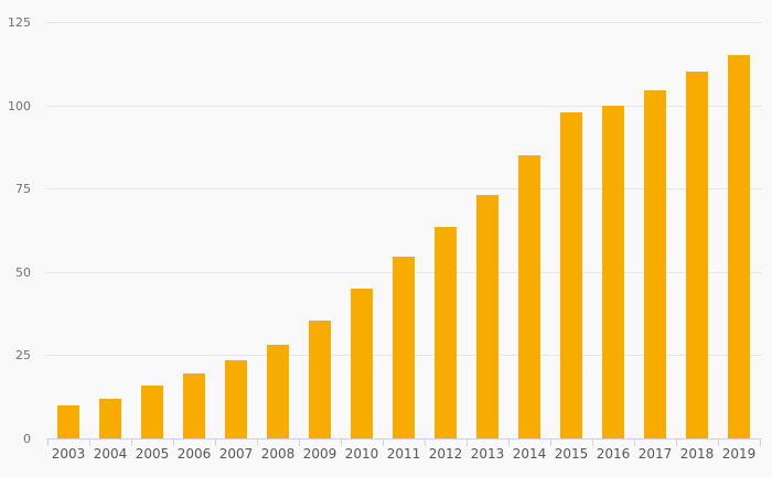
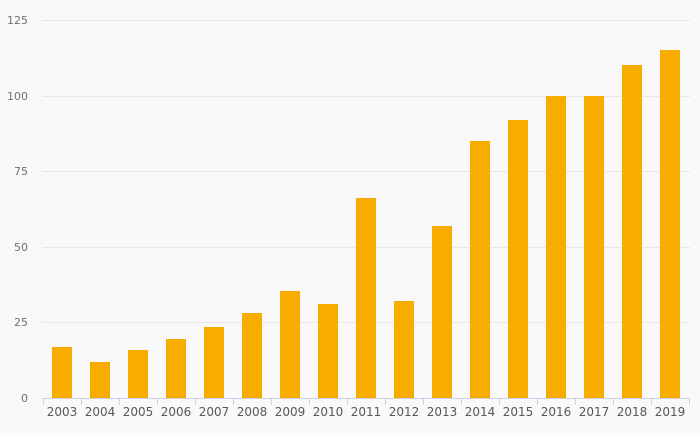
2003: 10 -> 17
2010: 45 -> 31
2011: 54 -> 66
2012: 64 -> 32
2013: 73 -> 57
2015: 98 -> 92
2017: 104 -> 100
